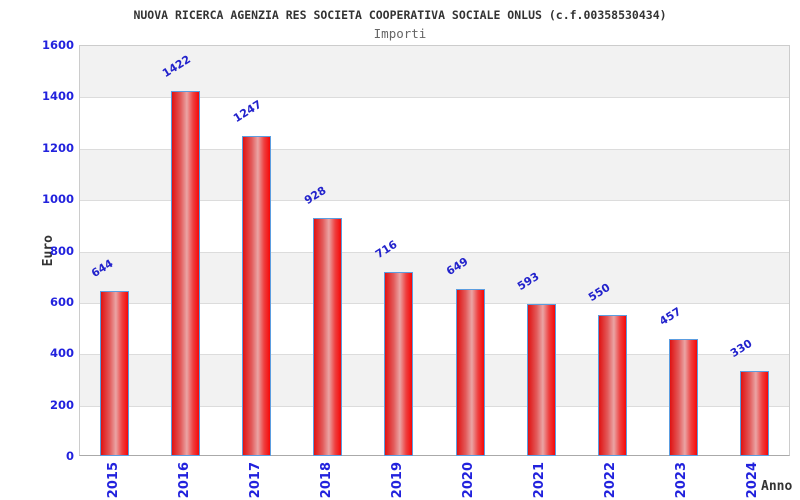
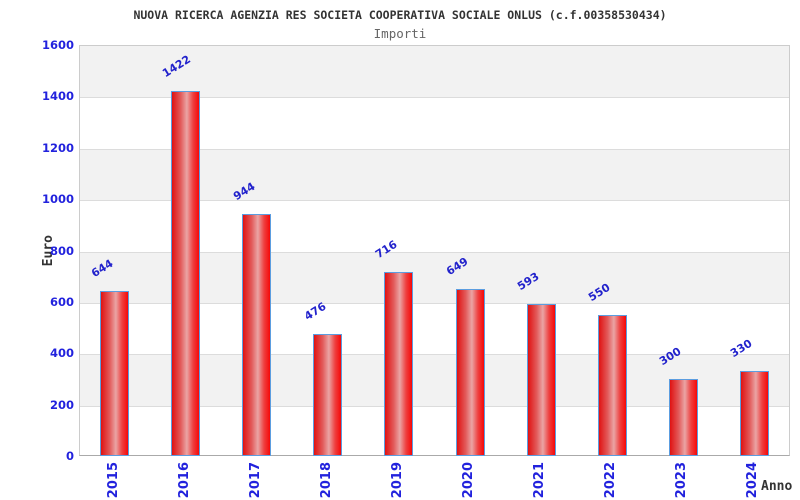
2017: 1247 -> 944
2018: 928 -> 476
2023: 457 -> 300
